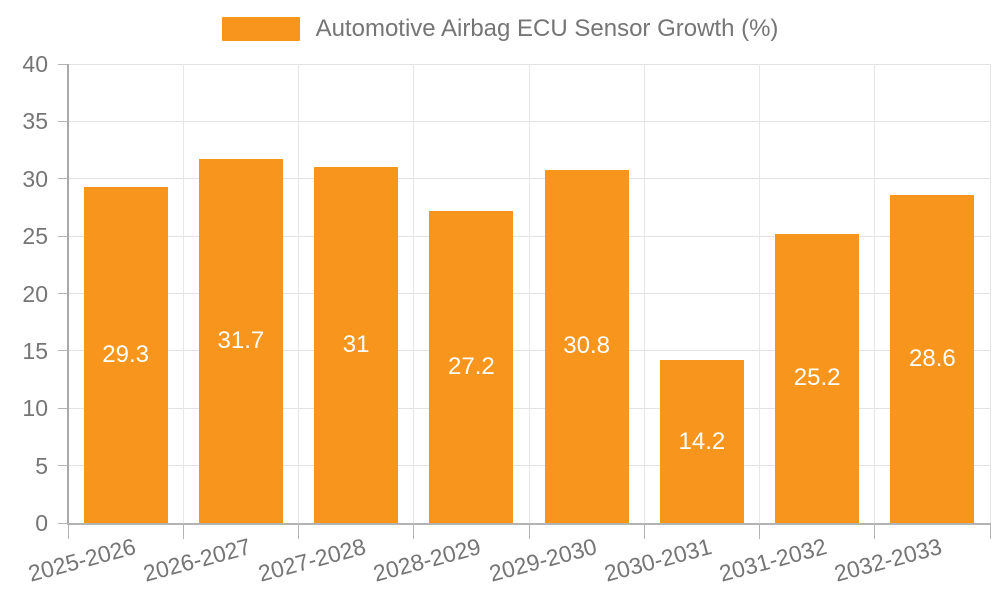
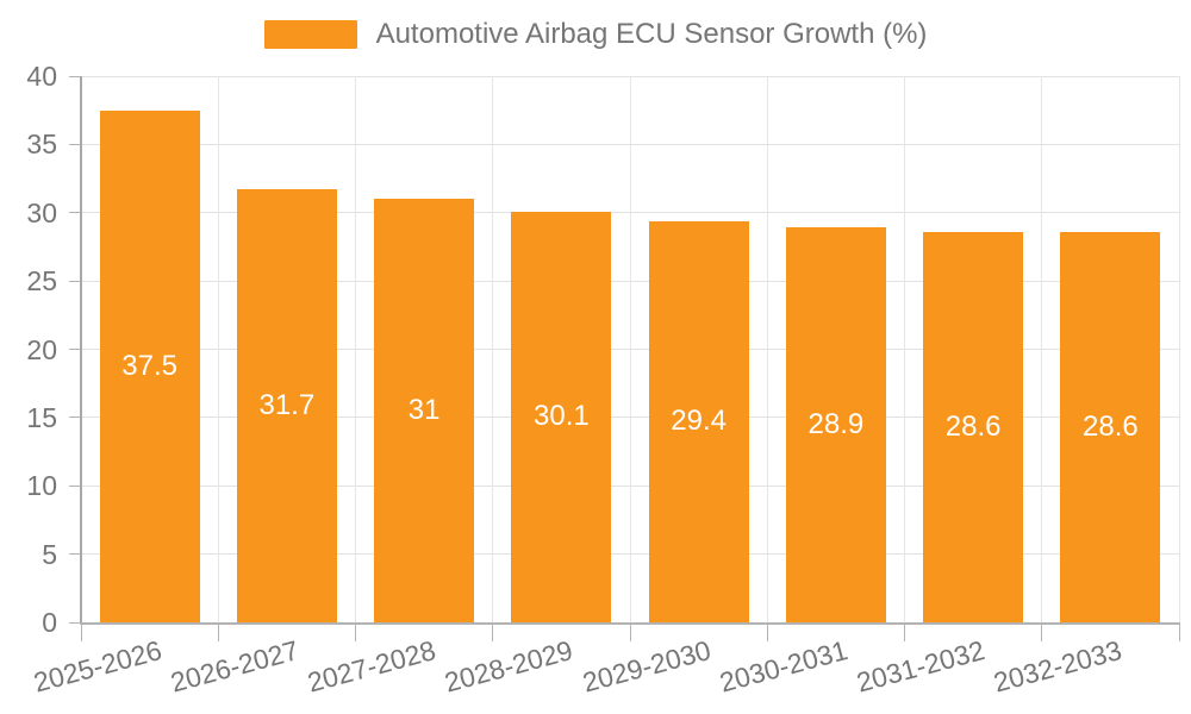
2025-2026: 29.3 -> 37.5
2028-2029: 27.2 -> 30.1
2029-2030: 30.8 -> 29.4
2030-2031: 14.2 -> 28.9
2031-2032: 25.2 -> 28.6
